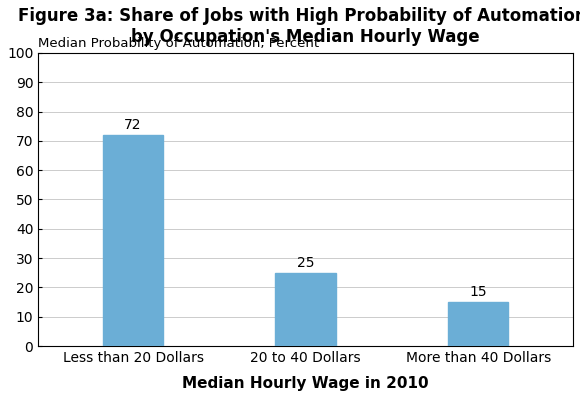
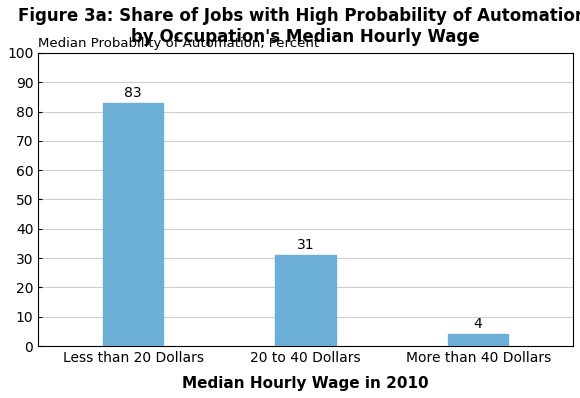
Less than 20 Dollars: 72 -> 83
20 to 40 Dollars: 25 -> 31
More than 40 Dollars: 15 -> 4
